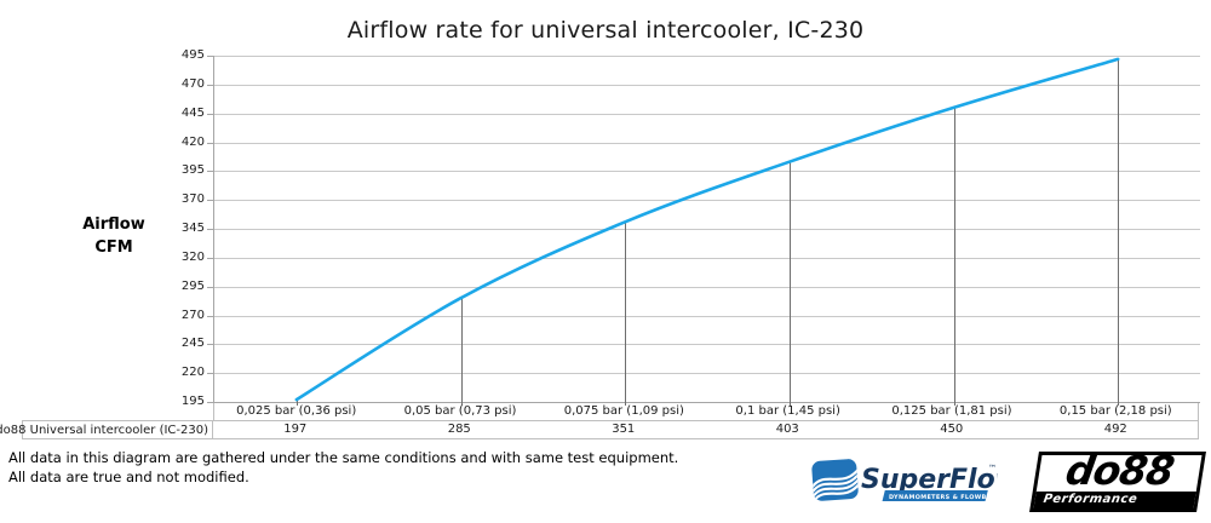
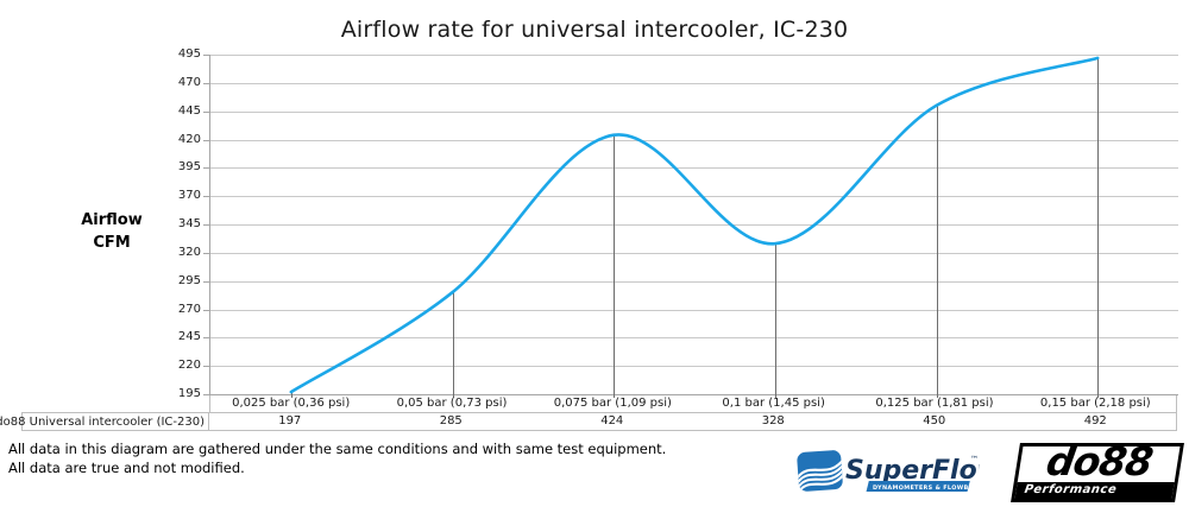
0,075 bar (1,09 psi): 351 -> 424
0,1 bar (1,45 psi): 403 -> 328
